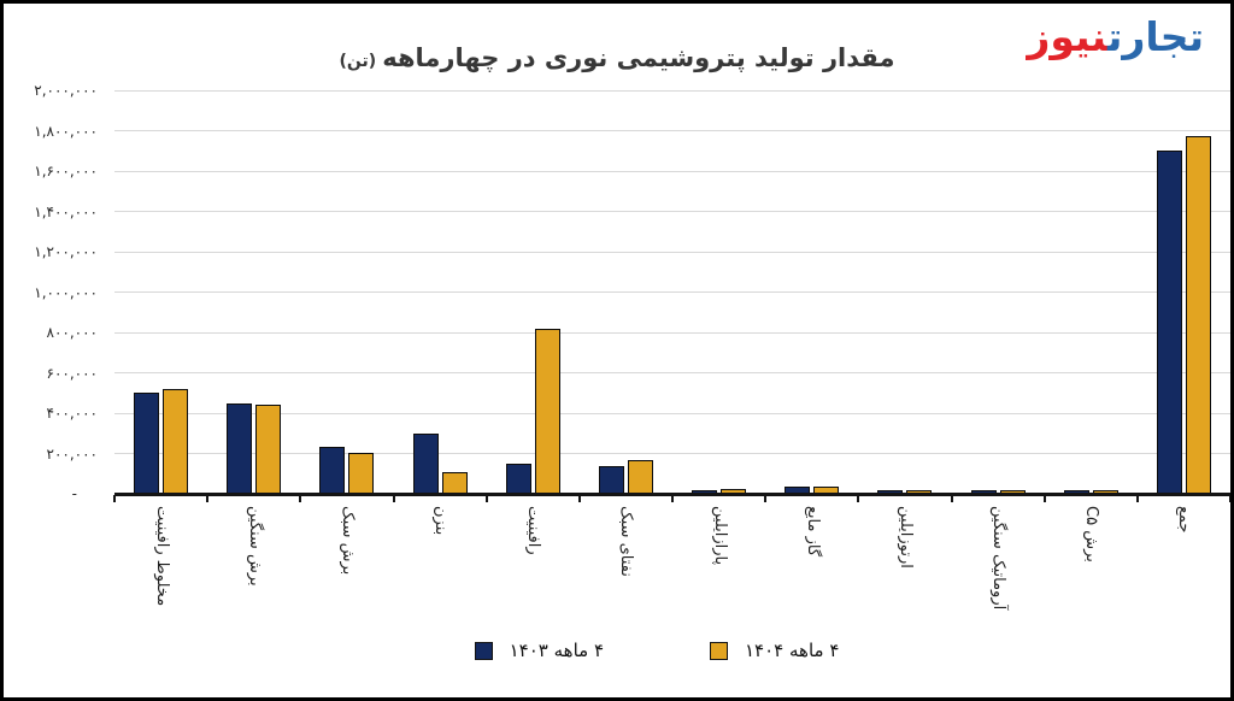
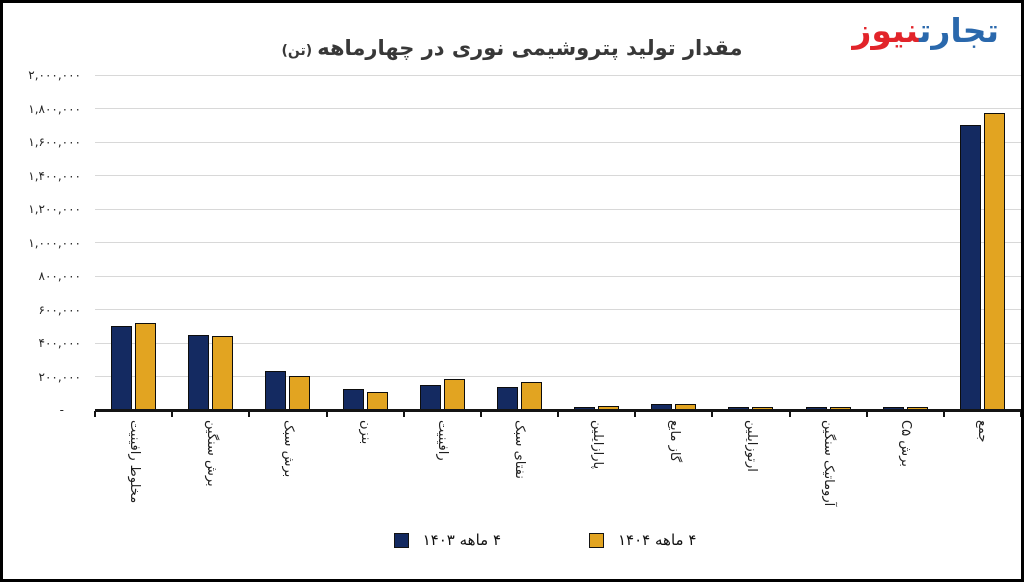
۴ ماهه ۱۴۰۳/بنزن: 300000 -> 130000
۴ ماهه ۱۴۰۴/رافینیت: 820000 -> 180000
